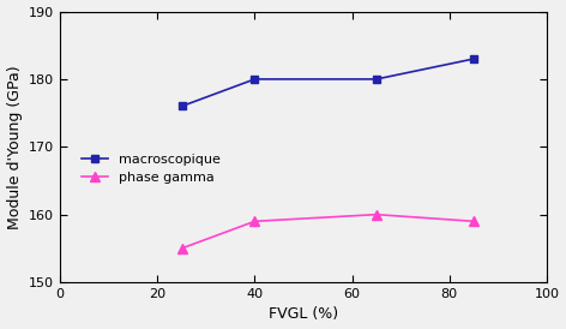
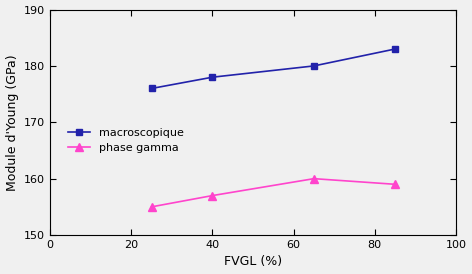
macroscopique/40: 180 -> 178
phase gamma/40: 159 -> 157
